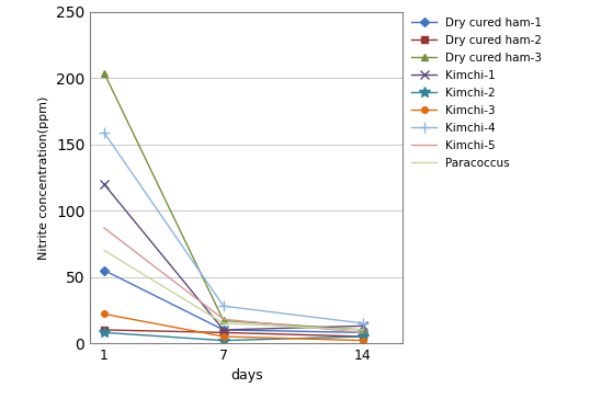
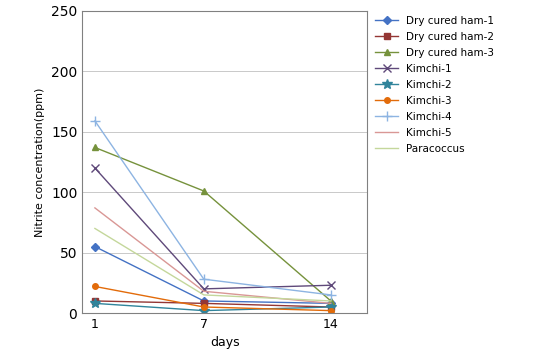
Dry cured ham-3/1: 204 -> 137
Dry cured ham-3/7: 17 -> 101
Kimchi-1/7: 10 -> 20
Kimchi-1/14: 13 -> 23
